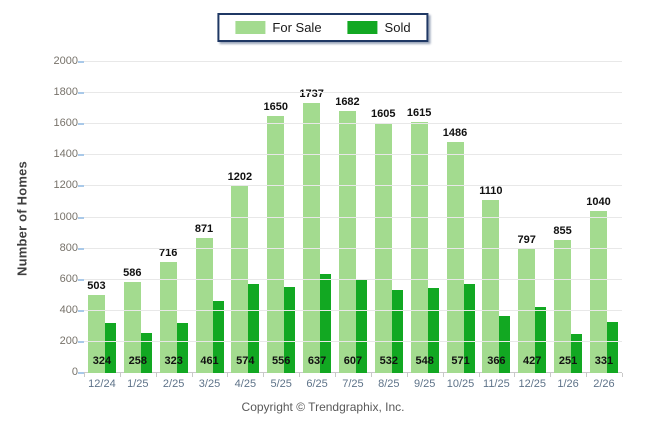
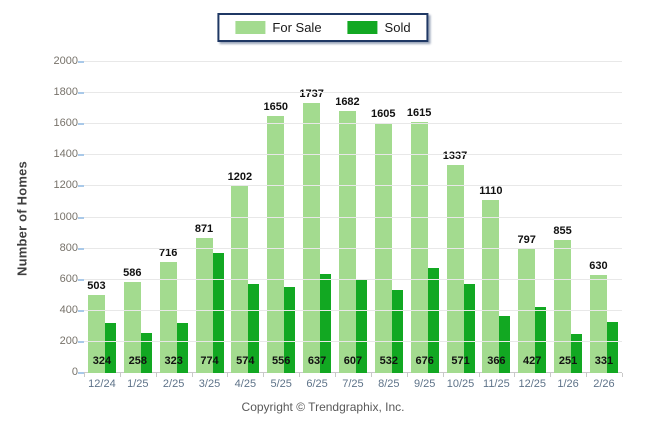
Sold/3/25: 461 -> 774
Sold/9/25: 548 -> 676
For Sale/10/25: 1486 -> 1337
For Sale/2/26: 1040 -> 630
